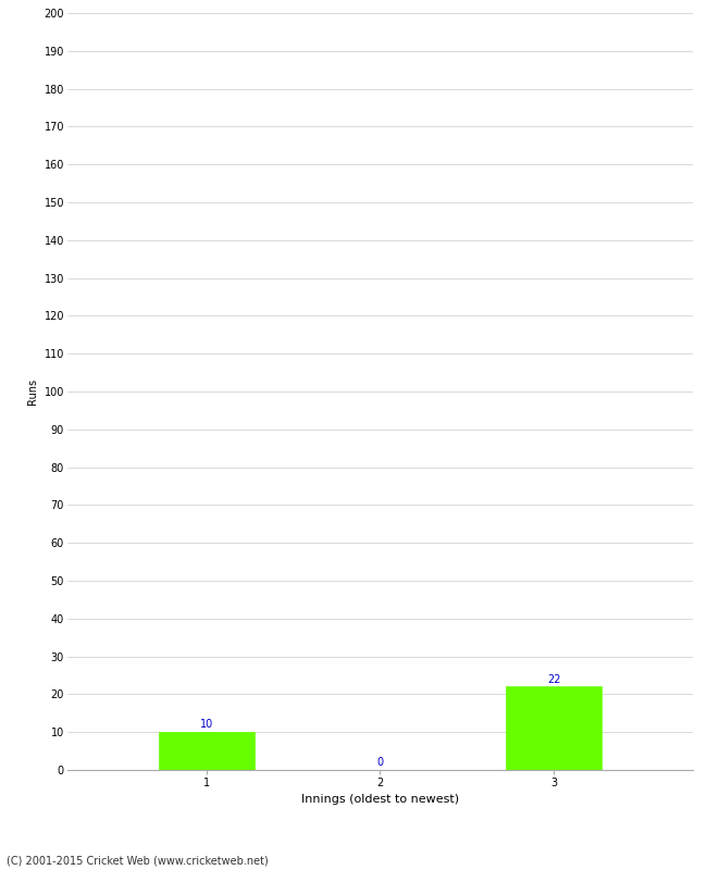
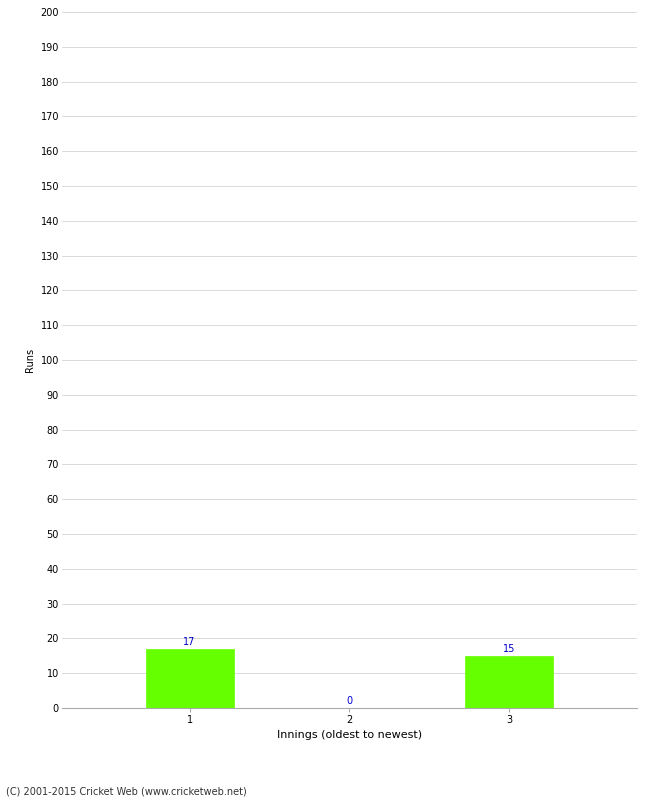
1: 10 -> 17
3: 22 -> 15
